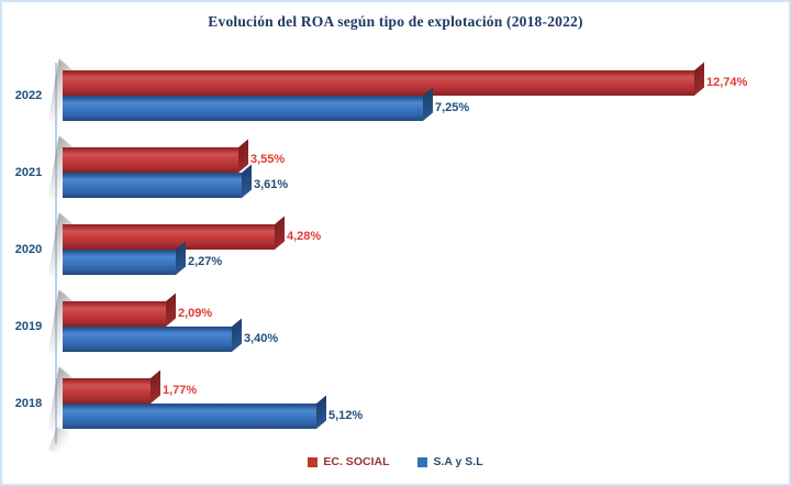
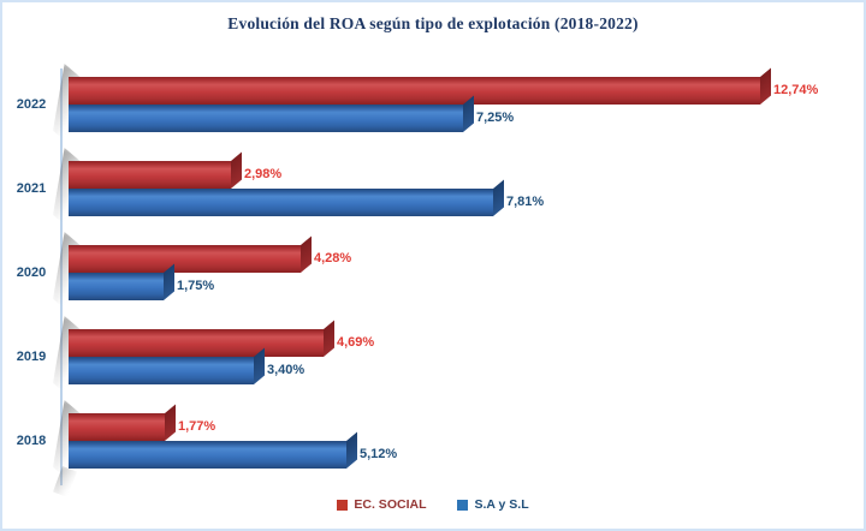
EC. SOCIAL/2021: 3,55% -> 2,98%
S.A y S.L/2021: 3,61% -> 7,81%
S.A y S.L/2020: 2,27% -> 1,75%
EC. SOCIAL/2019: 2,09% -> 4,69%
